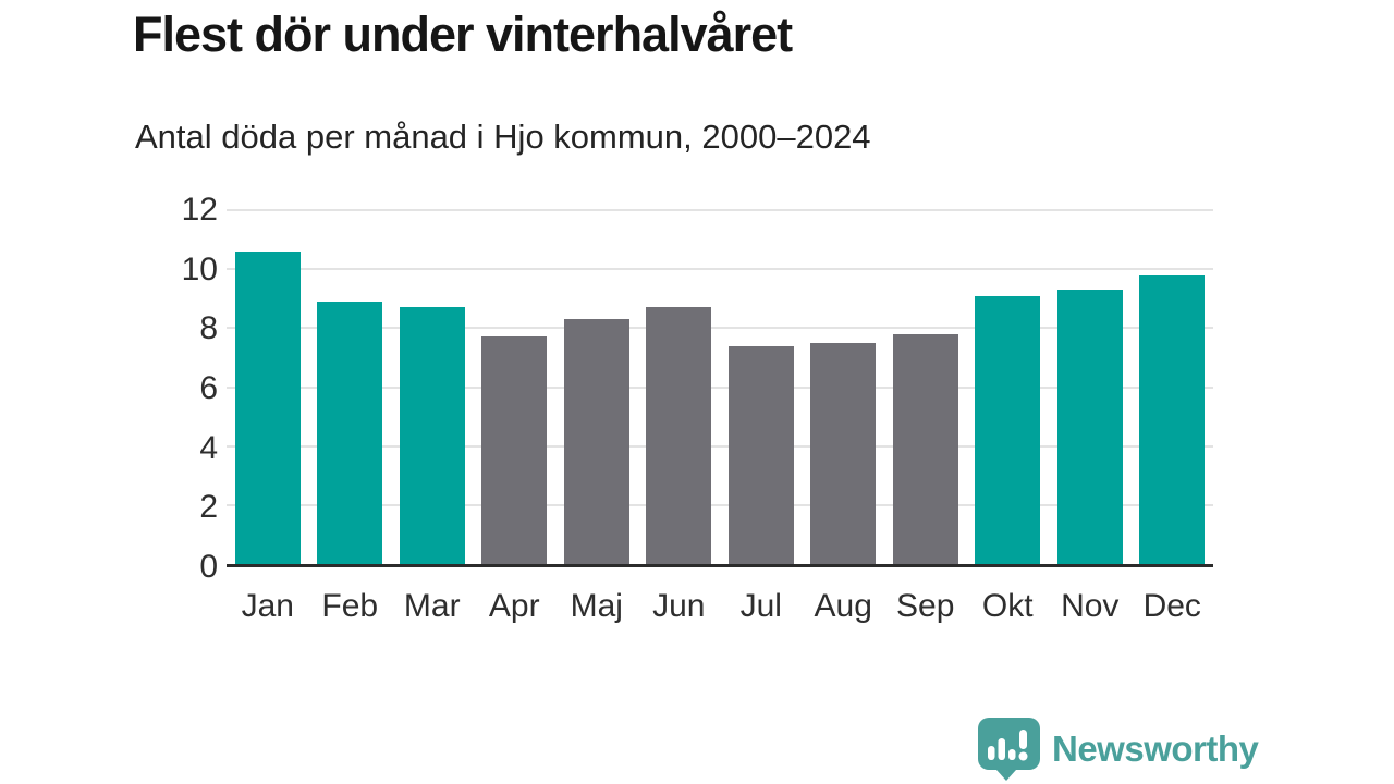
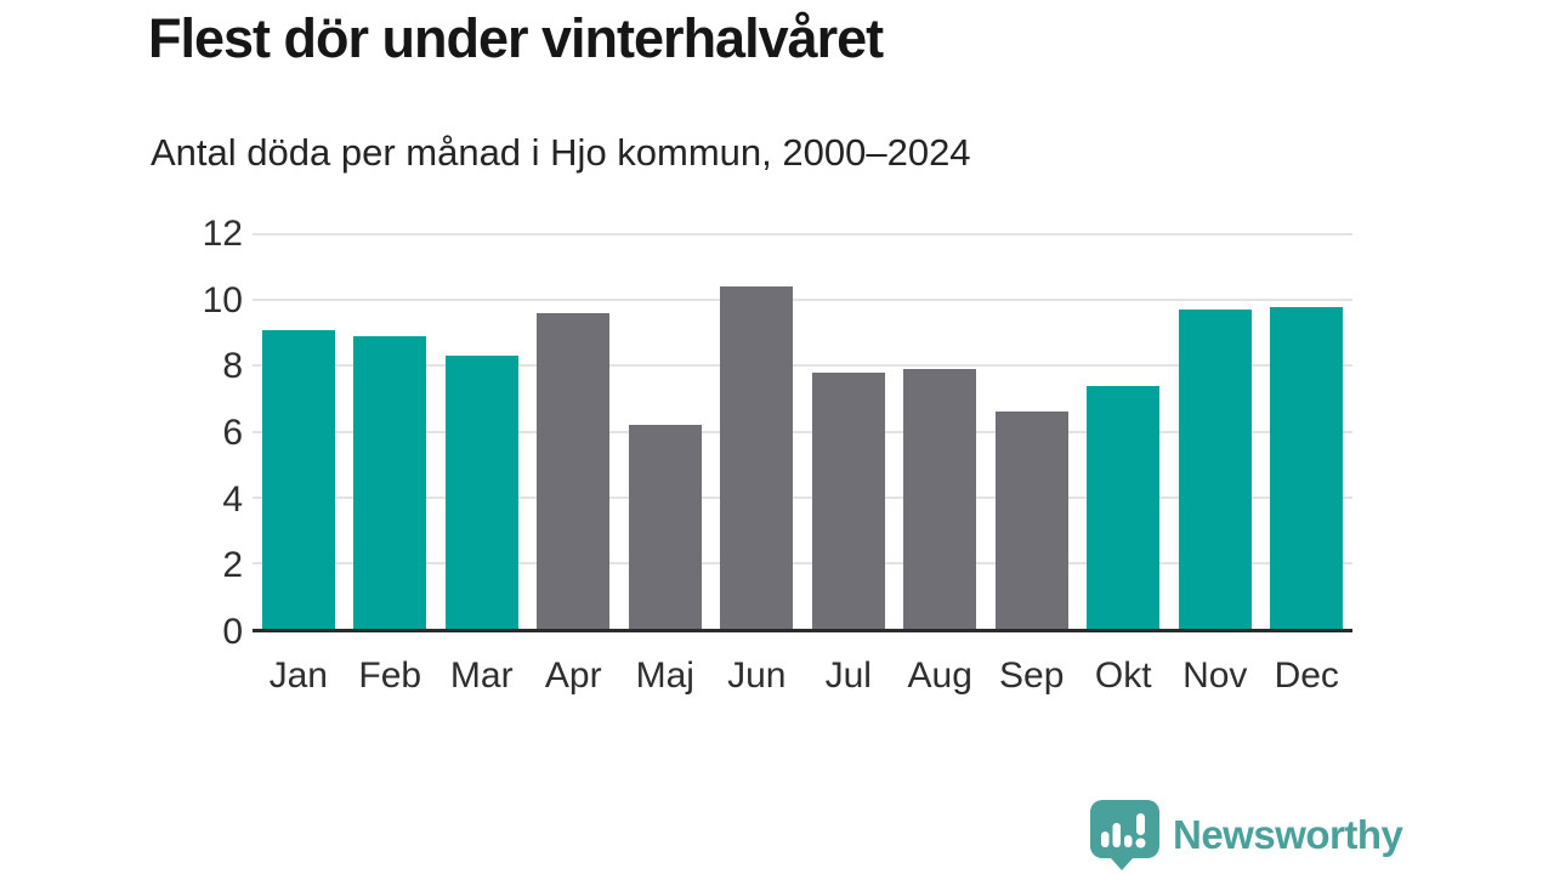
Jan: 10.6 -> 9.1
Mar: 8.7 -> 8.3
Apr: 7.7 -> 9.6
Maj: 8.3 -> 6.2
Jun: 8.7 -> 10.4
Jul: 7.4 -> 7.8
Aug: 7.5 -> 7.9
Sep: 7.8 -> 6.6
Okt: 9.1 -> 7.4
Nov: 9.3 -> 9.7
